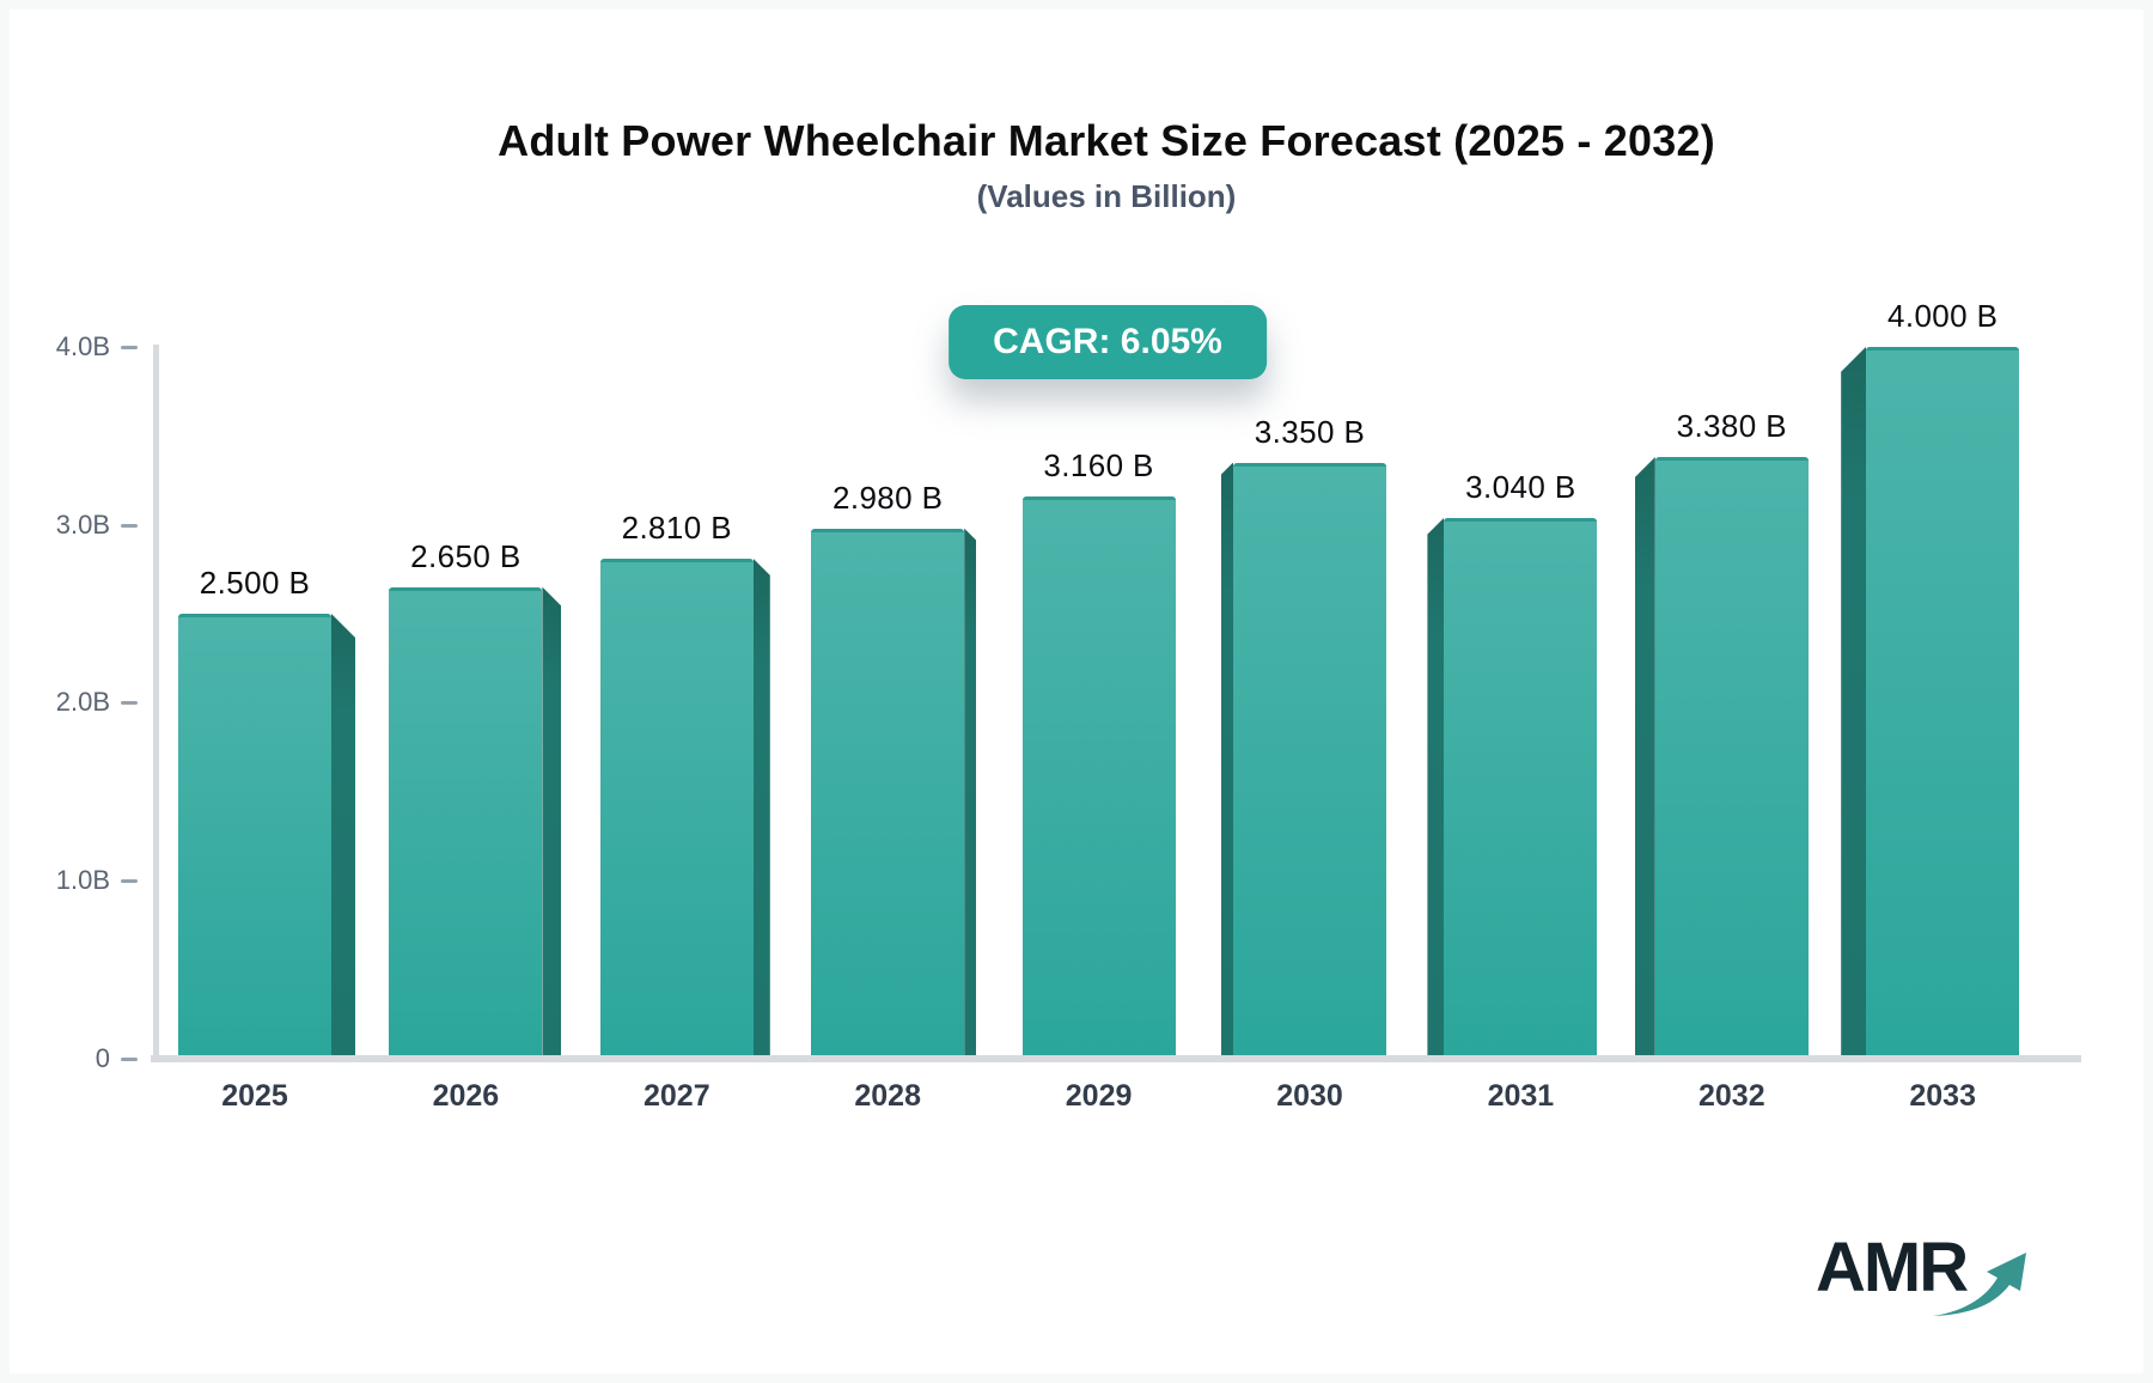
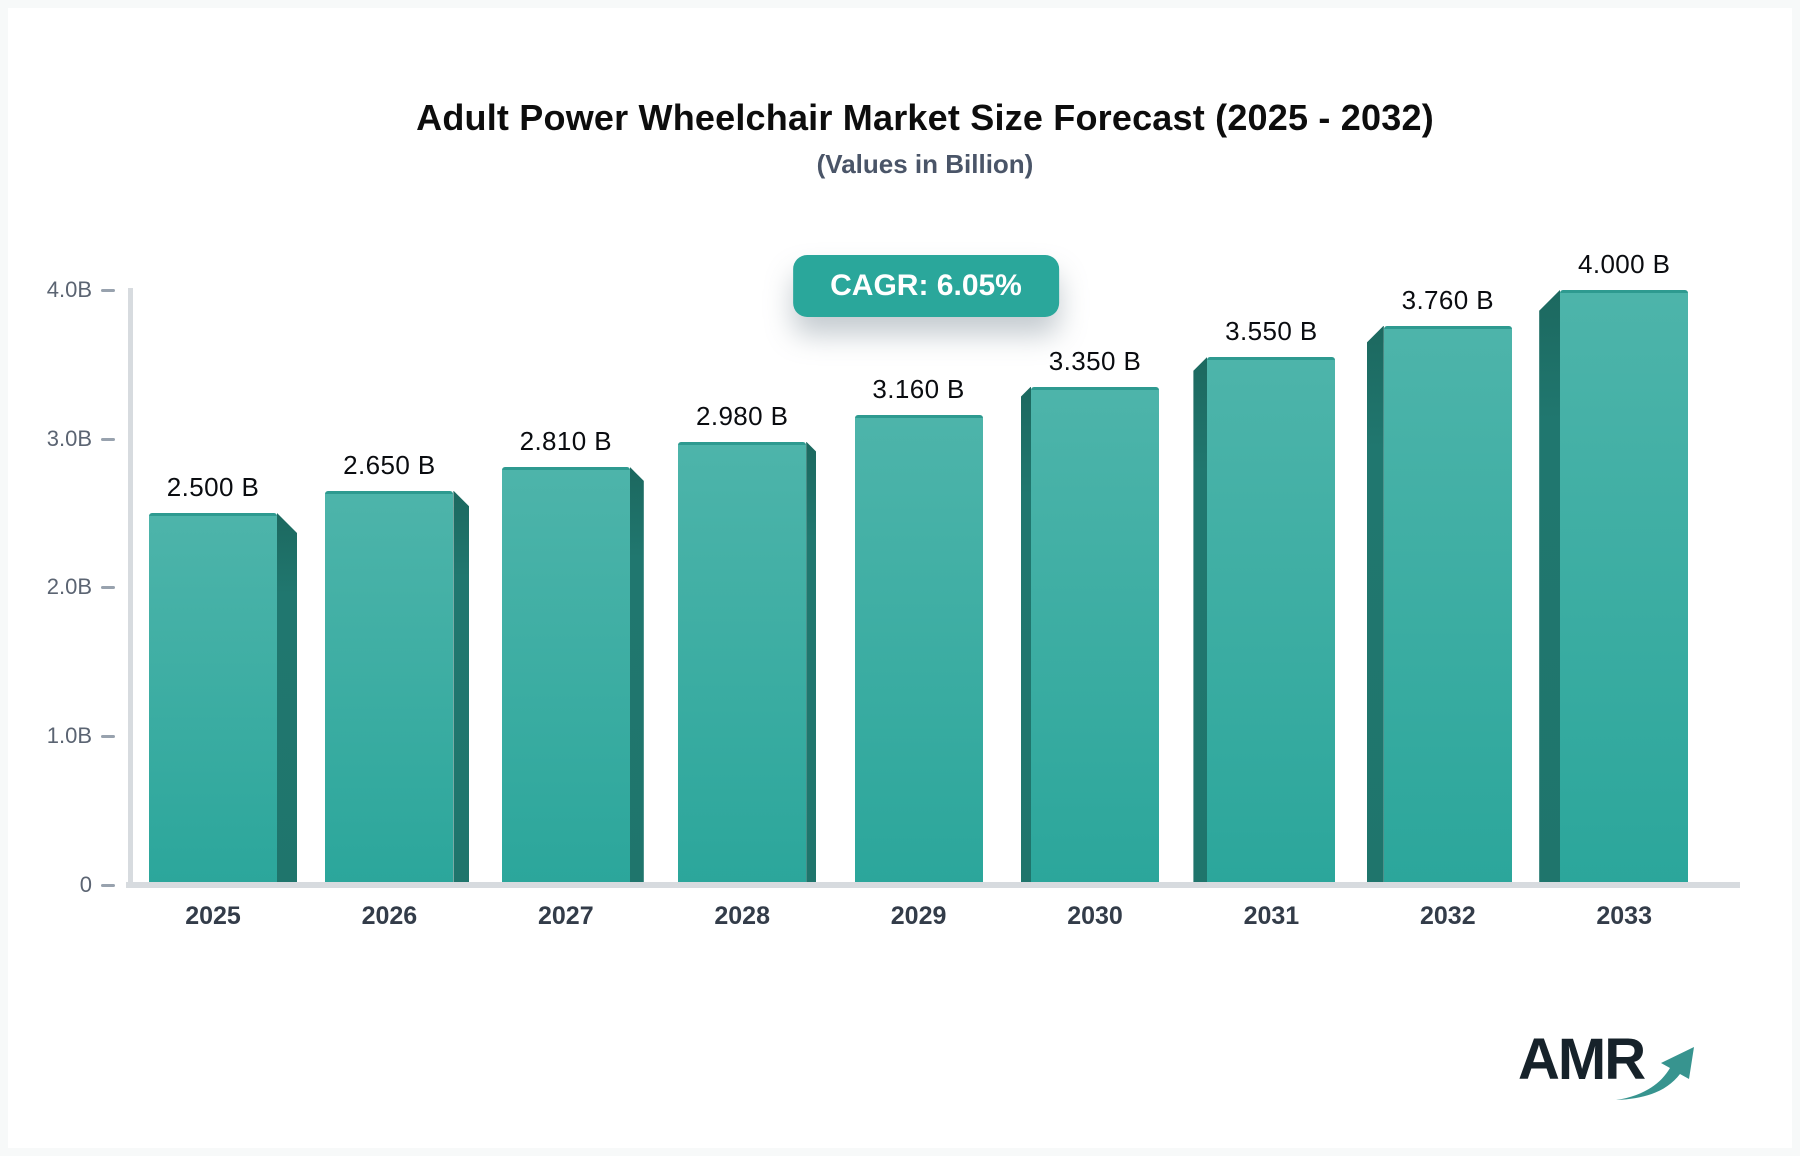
2031: 3.040 -> 3.550
2032: 3.380 -> 3.760
